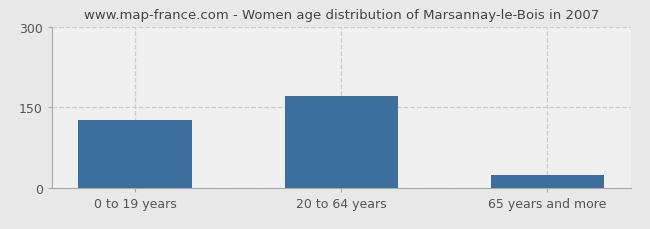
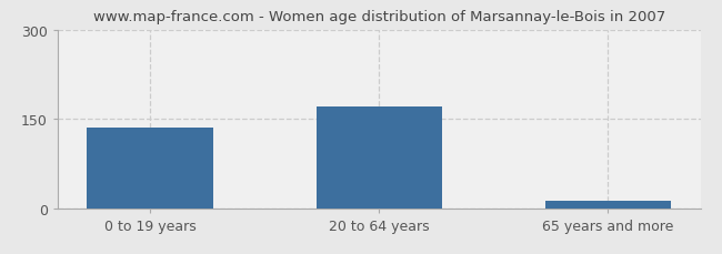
0 to 19 years: 126 -> 136
65 years and more: 24 -> 13
